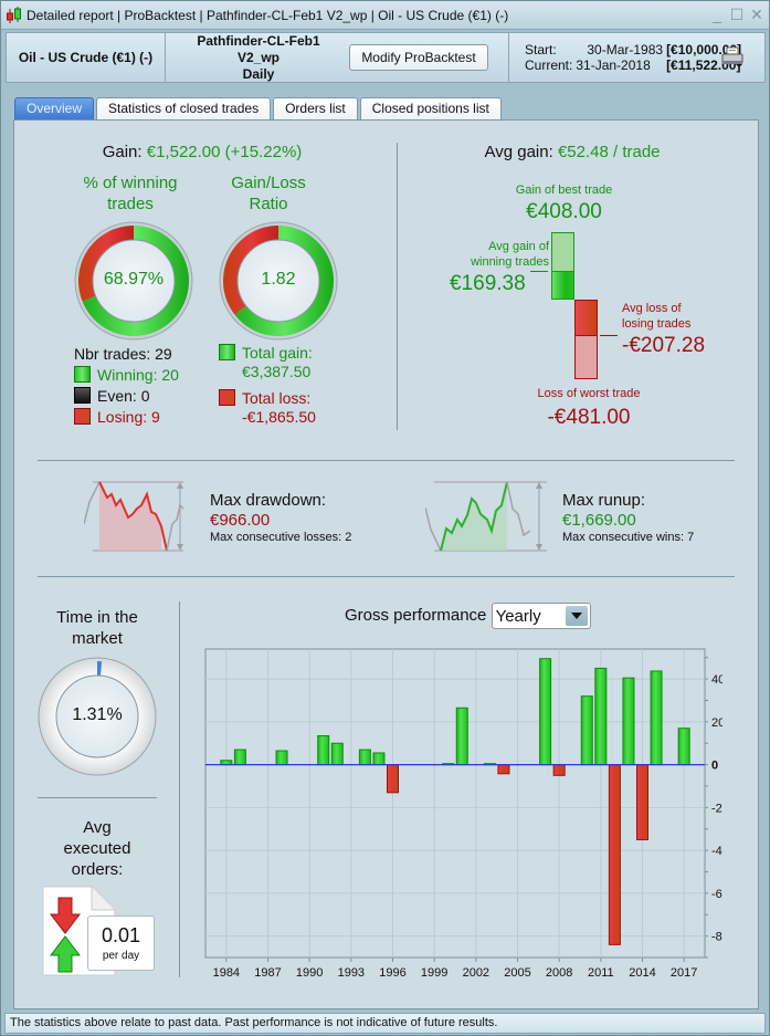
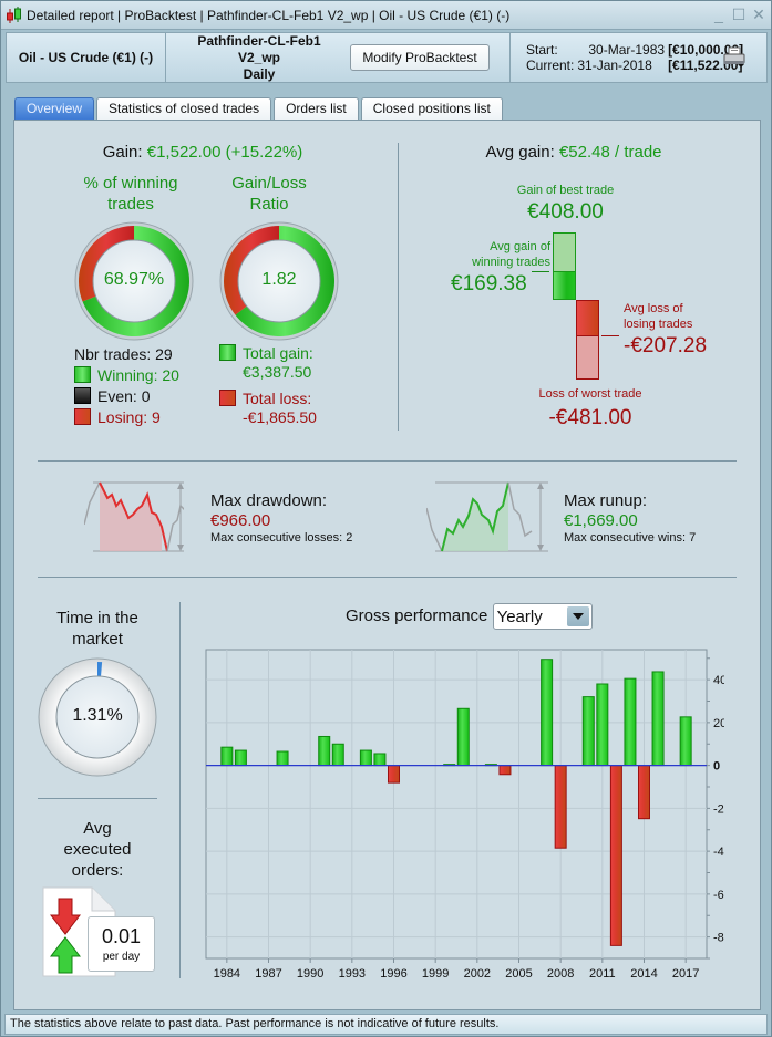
1984: 20 -> 80
1996: -130 -> -80
2008: -50 -> -380
2011: 450 -> 380
2014: -350 -> -250
2017: 170 -> 230
